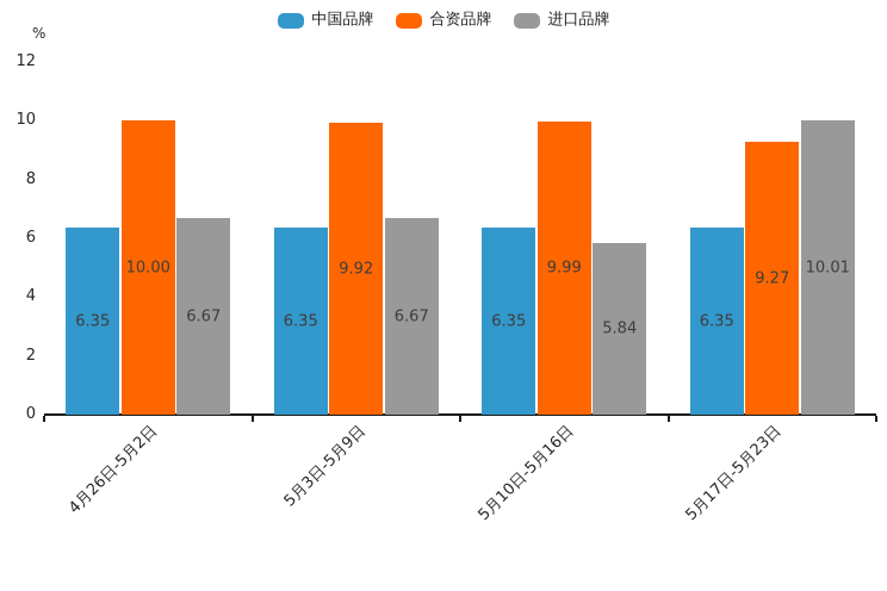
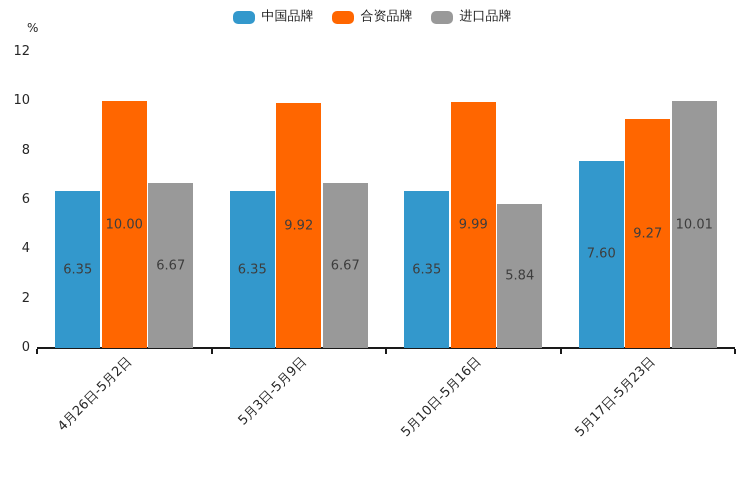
中国品牌/5月17日-5月23日: 6.35 -> 7.60
